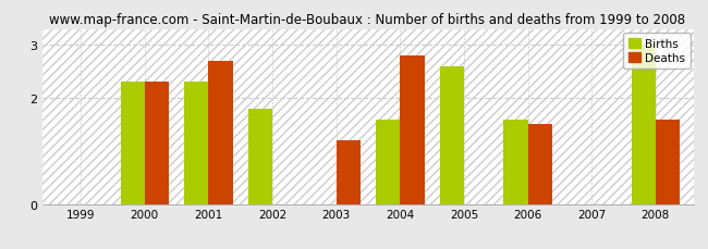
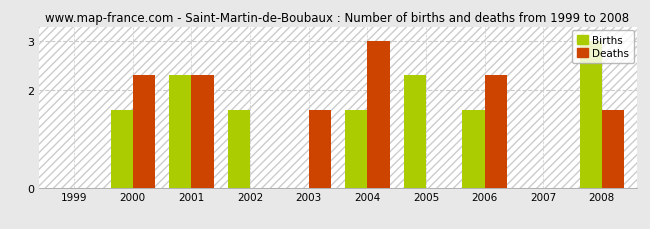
Births/2000: 2.3 -> 1.6
Deaths/2001: 2.7 -> 2.3
Births/2002: 1.8 -> 1.6
Deaths/2003: 1.2 -> 1.6
Deaths/2004: 2.8 -> 3.0
Births/2005: 2.6 -> 2.3
Deaths/2006: 1.5 -> 2.3
